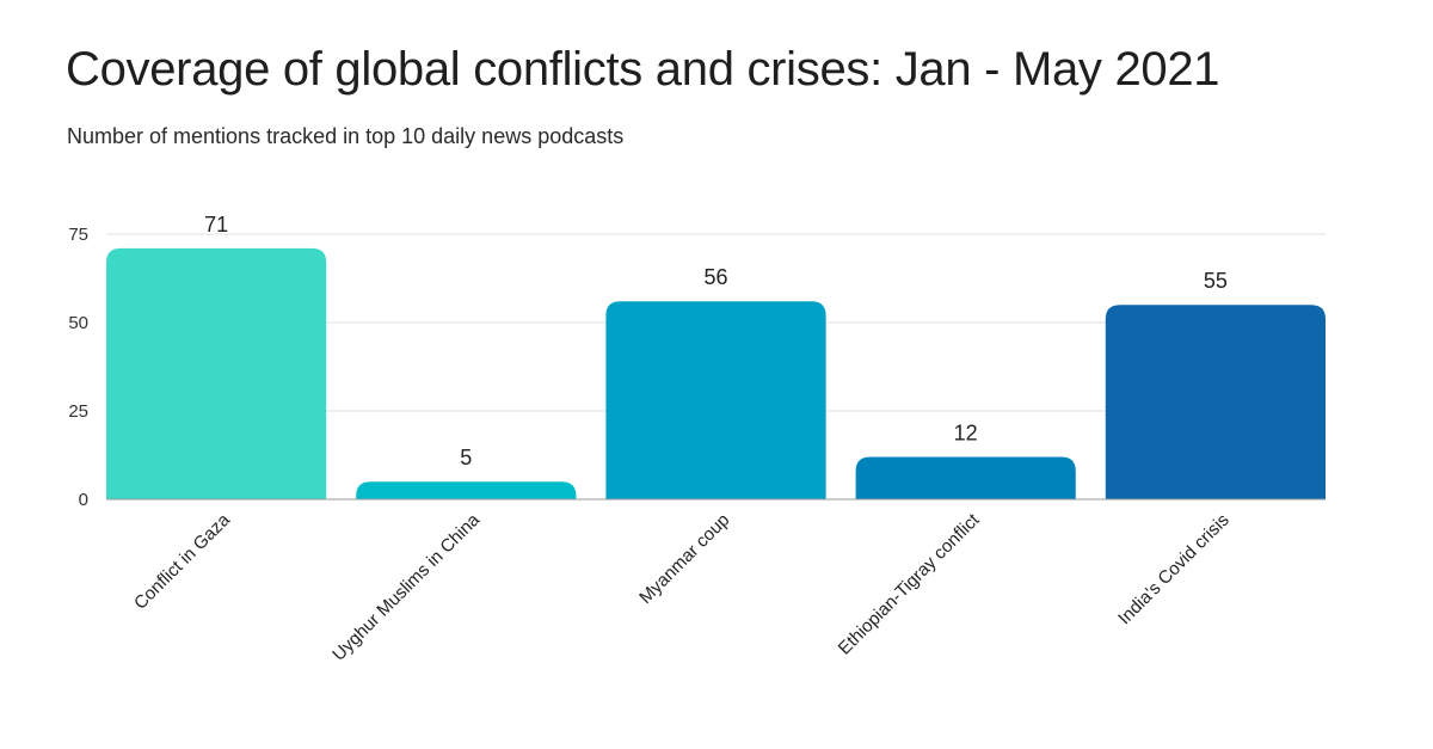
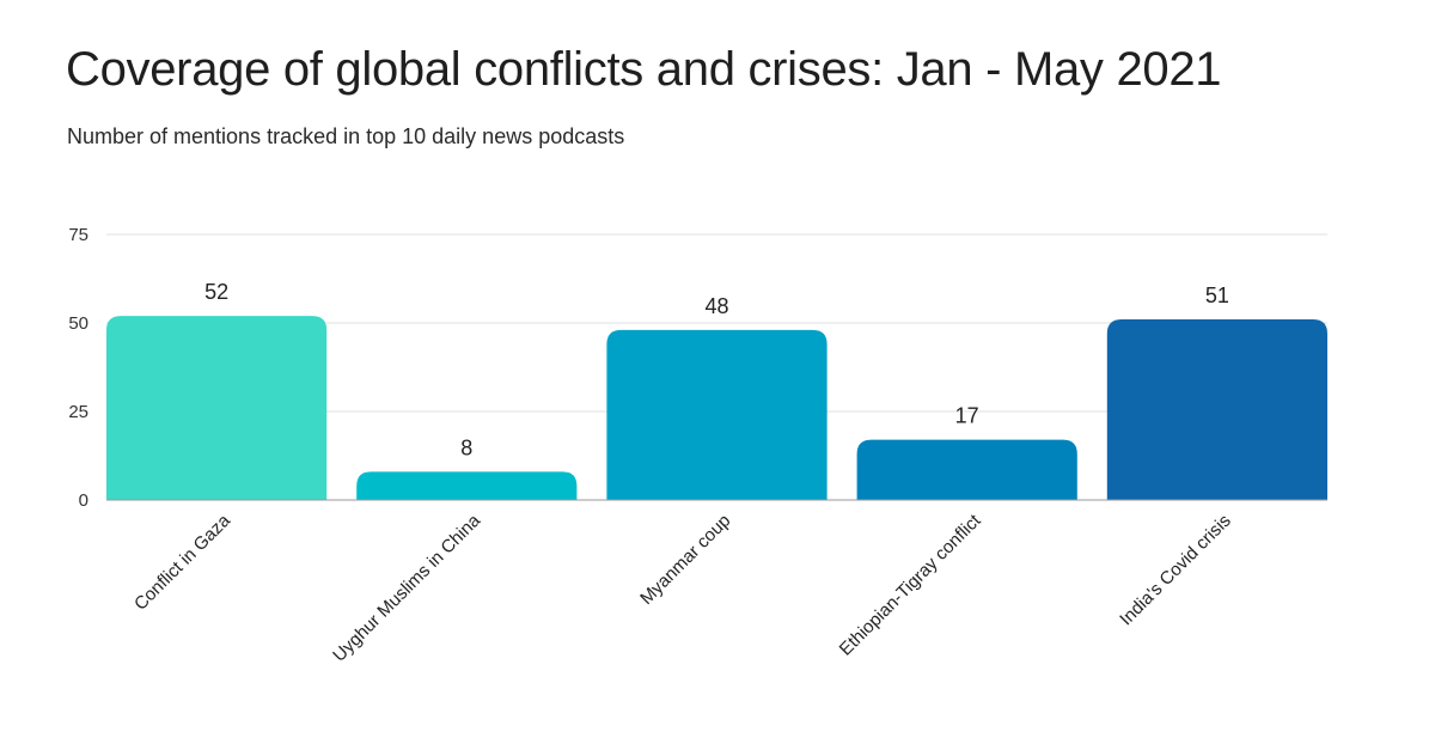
Conflict in Gaza: 71 -> 52
Uyghur Muslims in China: 5 -> 8
Myanmar coup: 56 -> 48
Ethiopian-Tigray conflict: 12 -> 17
India's Covid crisis: 55 -> 51
